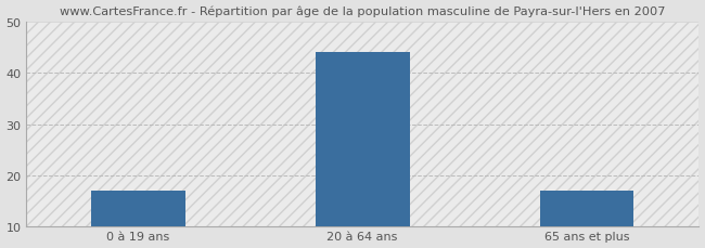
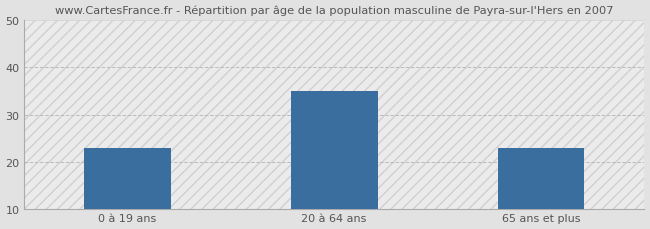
0 à 19 ans: 17 -> 23
20 à 64 ans: 44 -> 35
65 ans et plus: 17 -> 23
